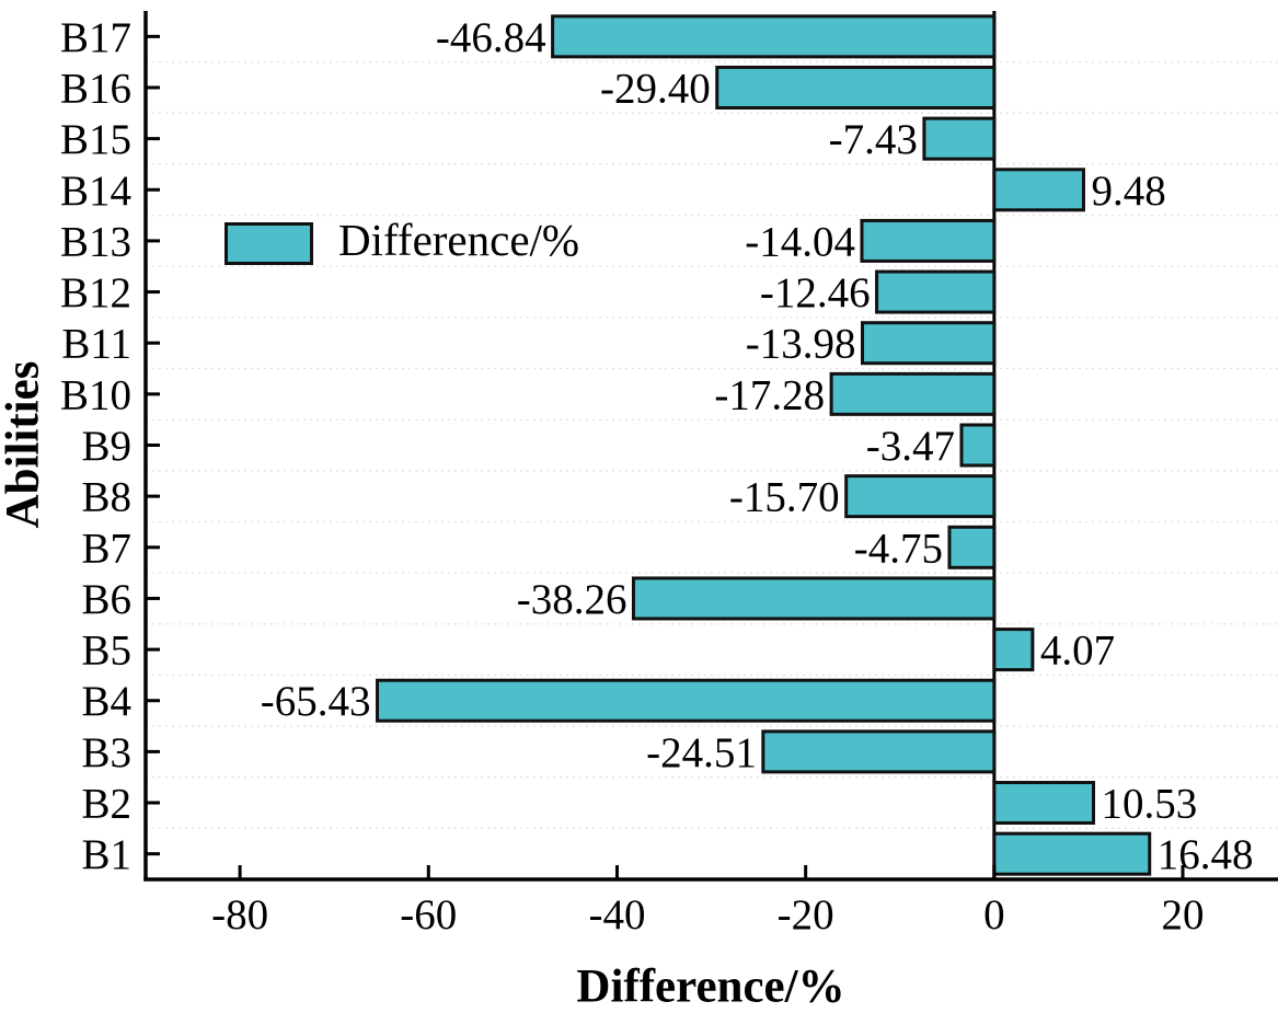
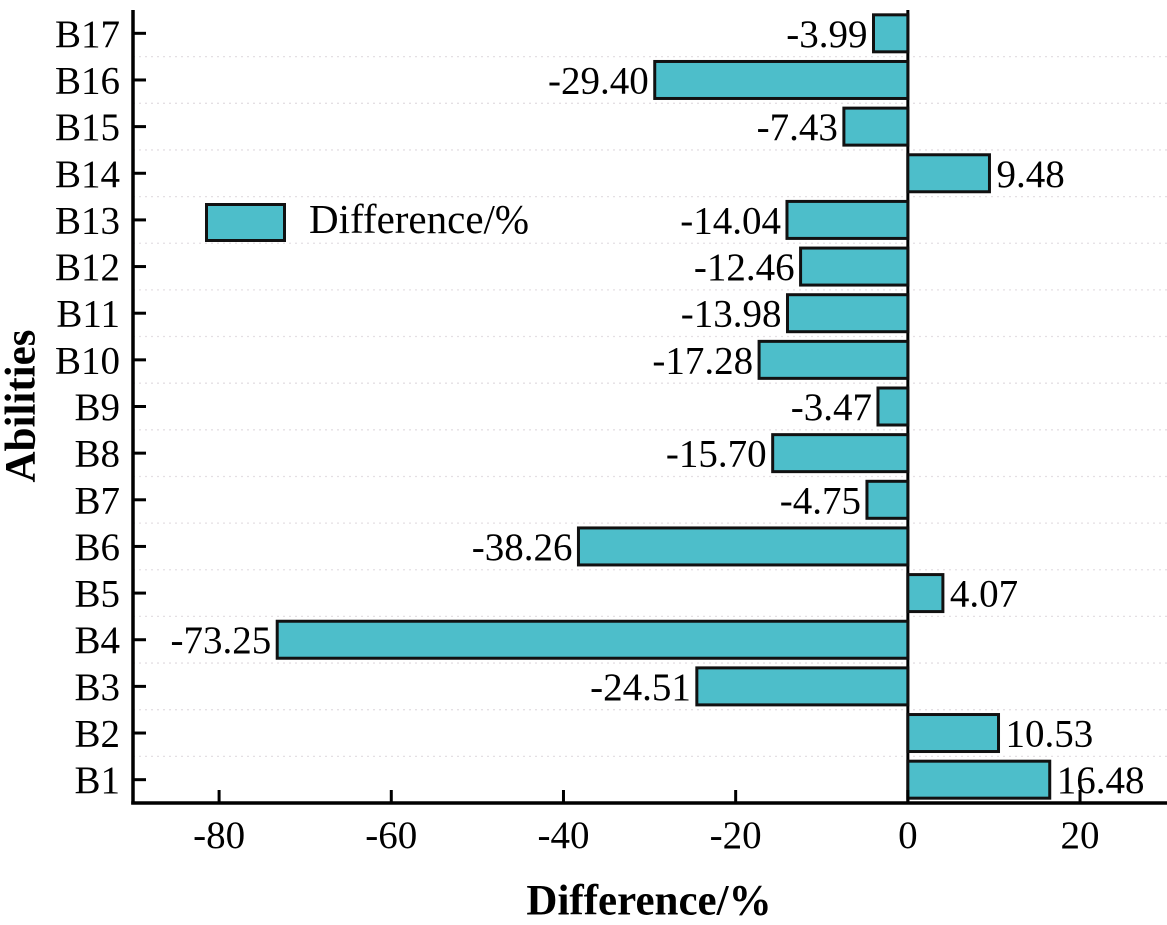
B4: -65.43 -> -73.25
B17: -46.84 -> -3.99
